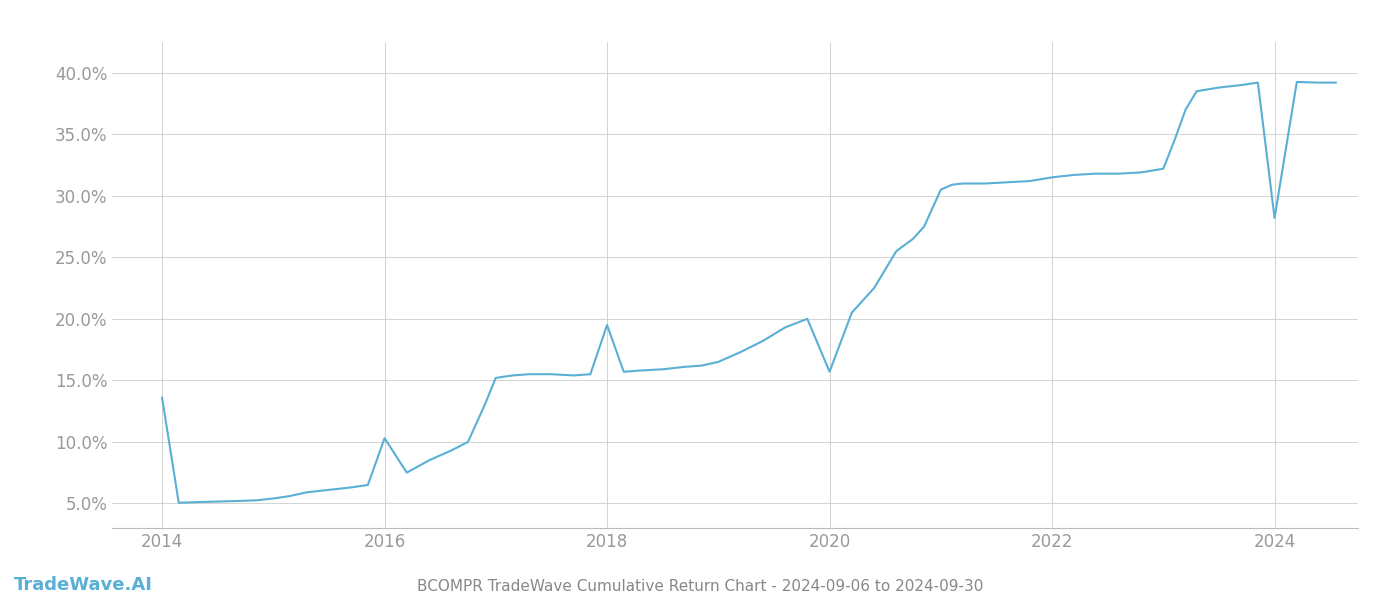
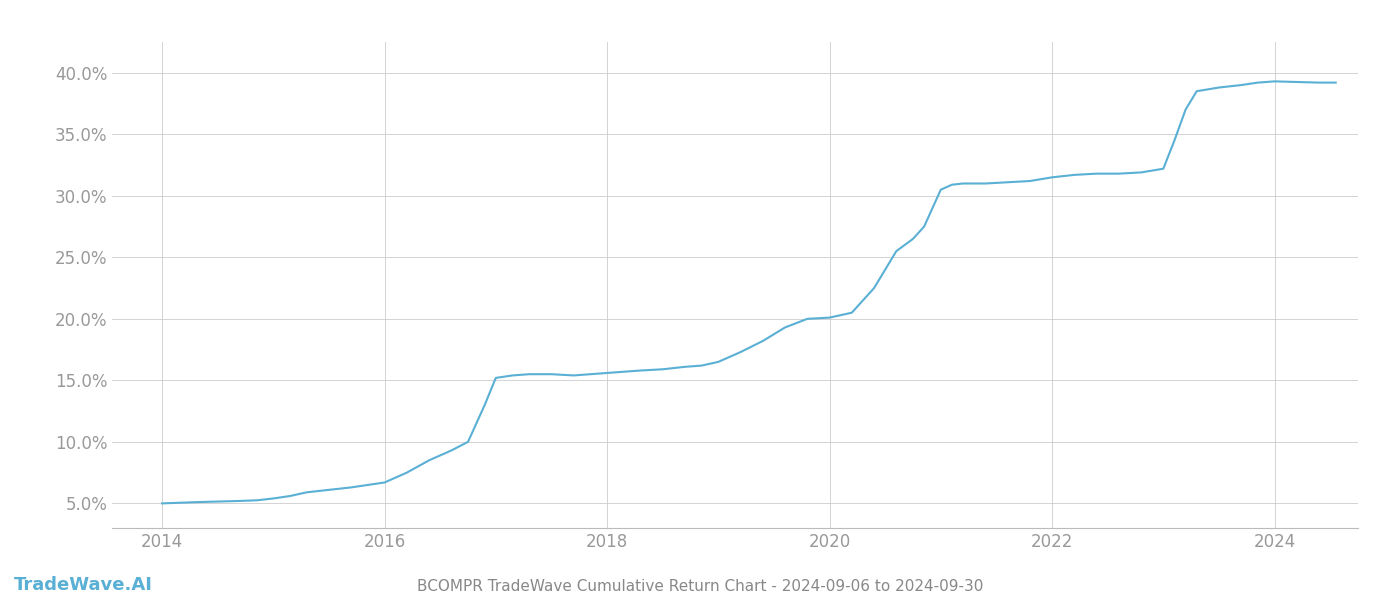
2014: 13.6% -> 5.0%
2016: 10.3% -> 6.7%
2018: 19.5% -> 15.6%
2020: 15.7% -> 20.1%
2024: 28.2% -> 39.3%
